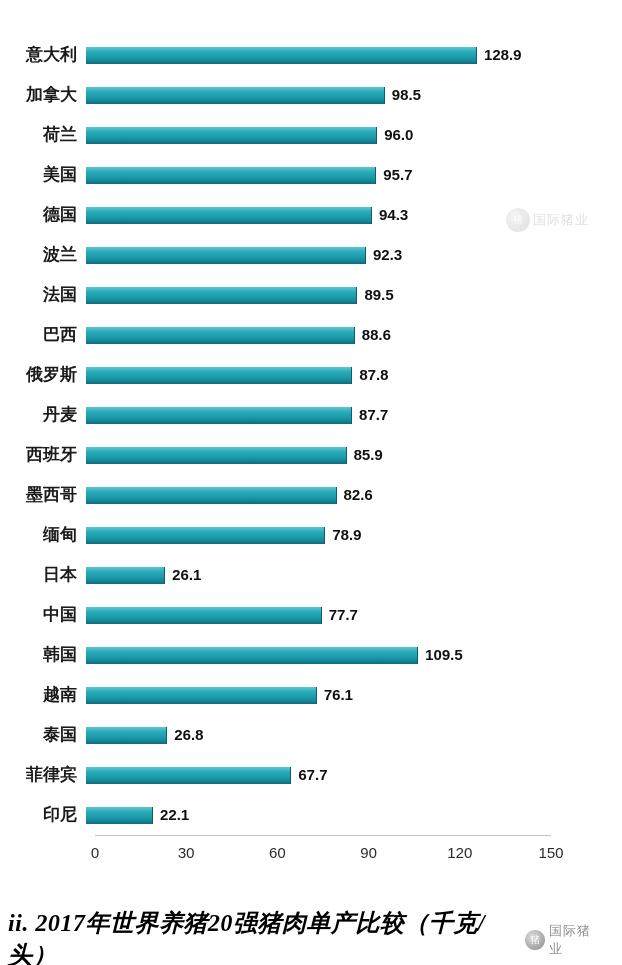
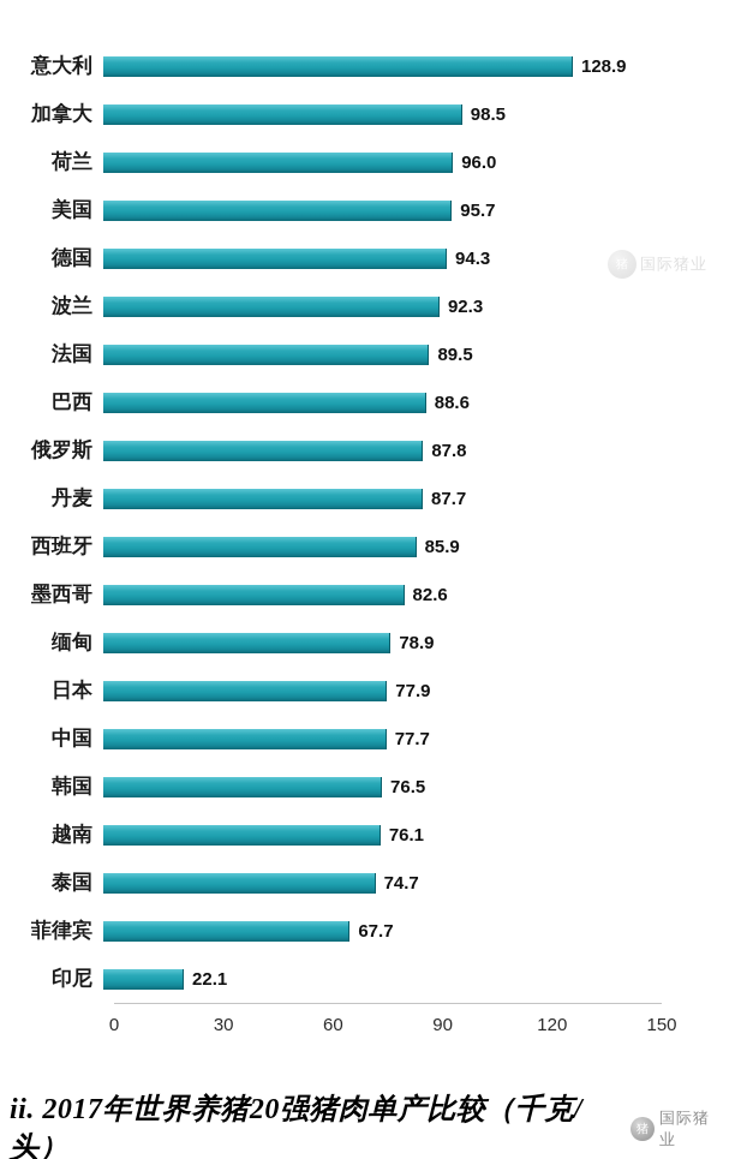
日本: 26.1 -> 77.9
韩国: 109.5 -> 76.5
泰国: 26.8 -> 74.7
